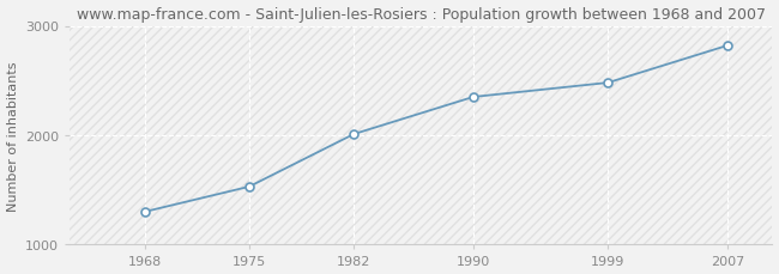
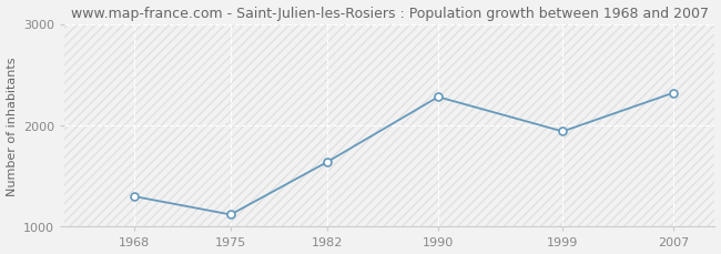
1975: 1530 -> 1120
1982: 2010 -> 1640
1990: 2350 -> 2280
1999: 2480 -> 1940
2007: 2820 -> 2320
